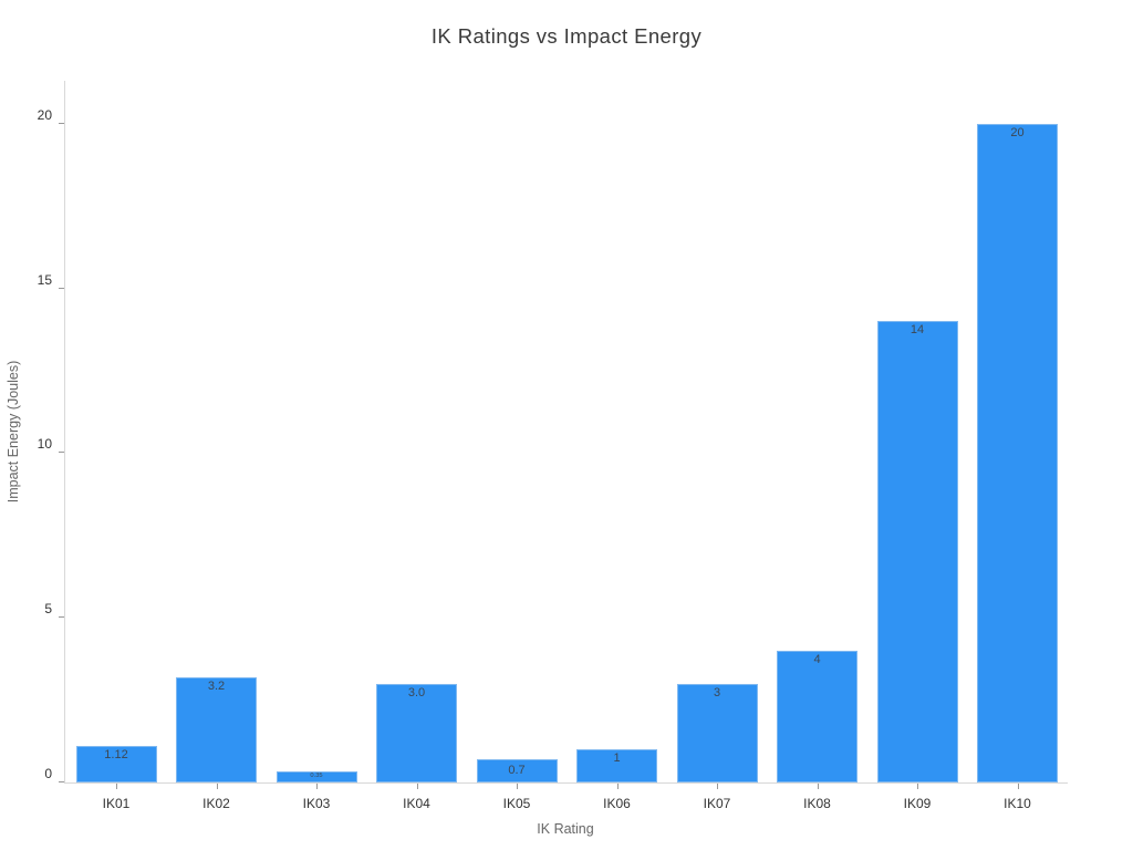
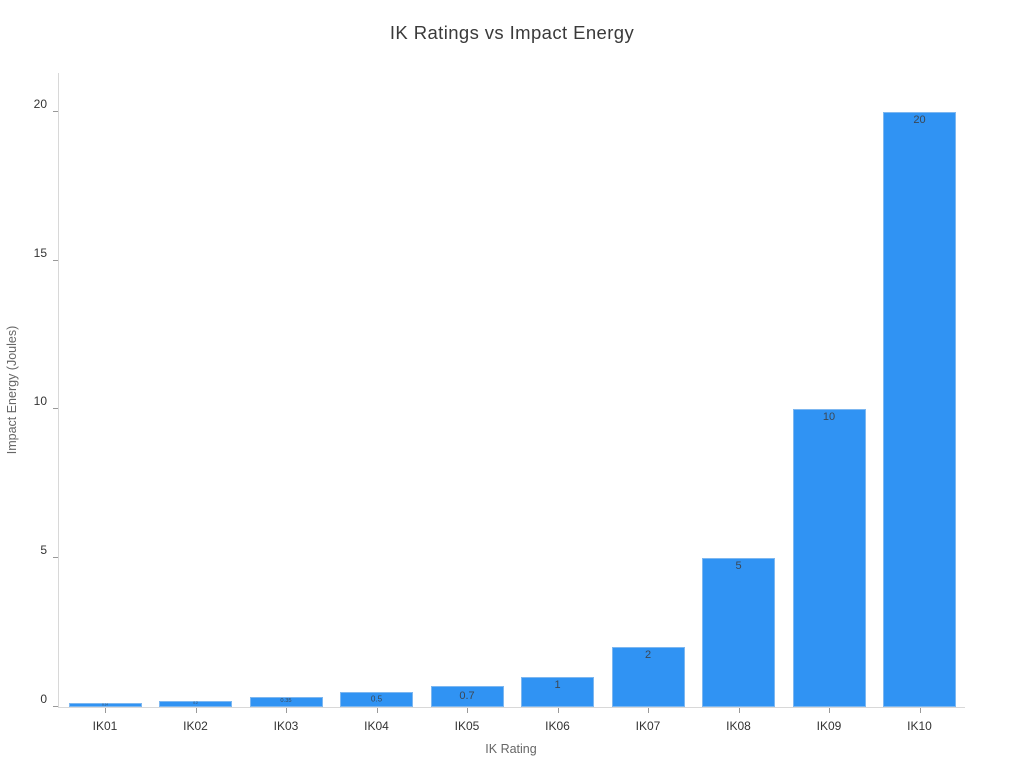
IK01: 1.12 -> 0.14
IK02: 3.2 -> 0.2
IK04: 3.0 -> 0.5
IK07: 3 -> 2
IK08: 4 -> 5
IK09: 14 -> 10
